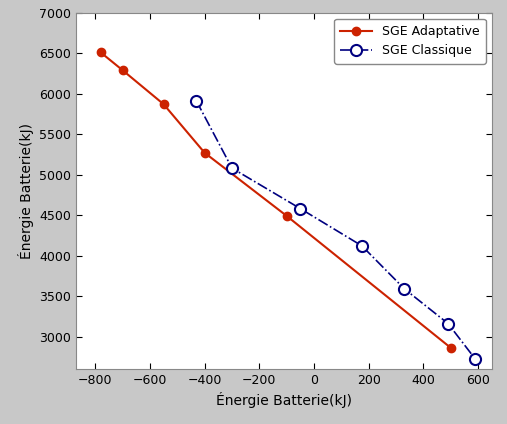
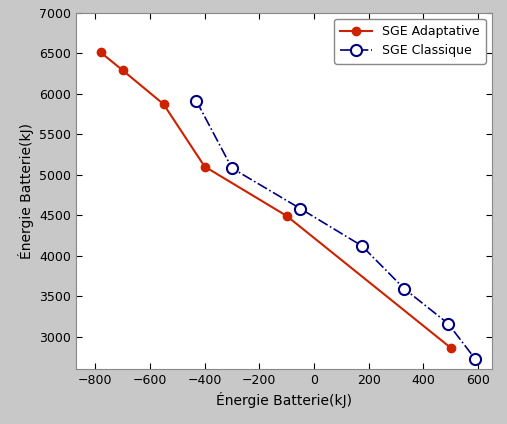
SGE Adaptative/−400: 5270 -> 5100
